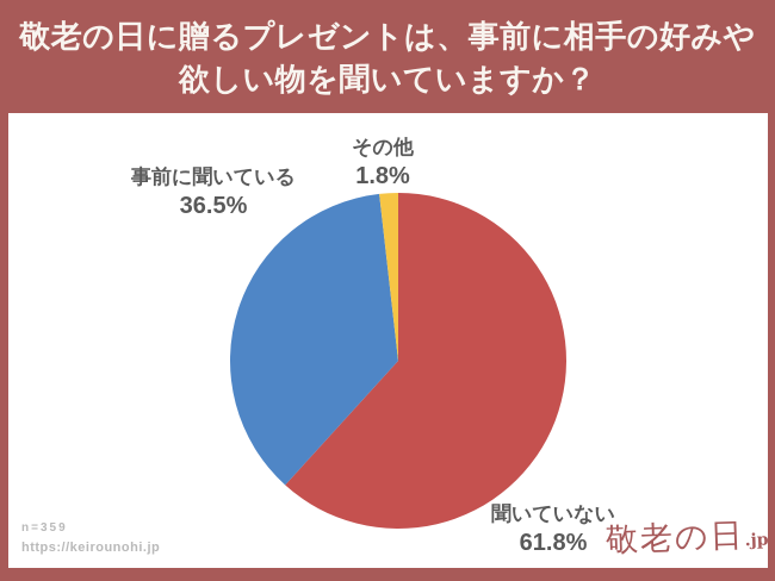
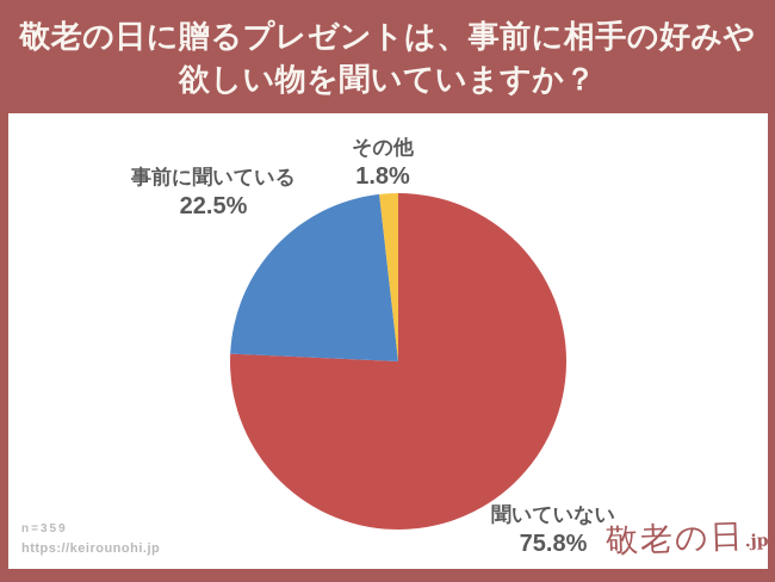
聞いていない: 61.8% -> 75.8%
事前に聞いている: 36.5% -> 22.5%
